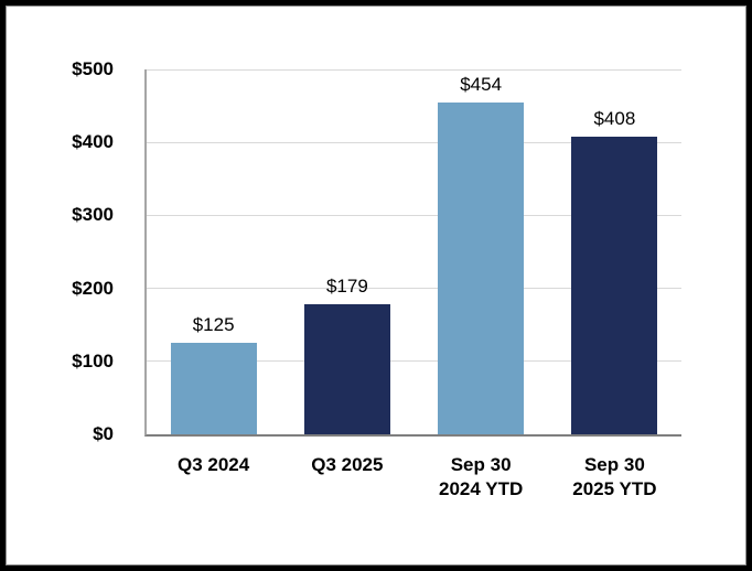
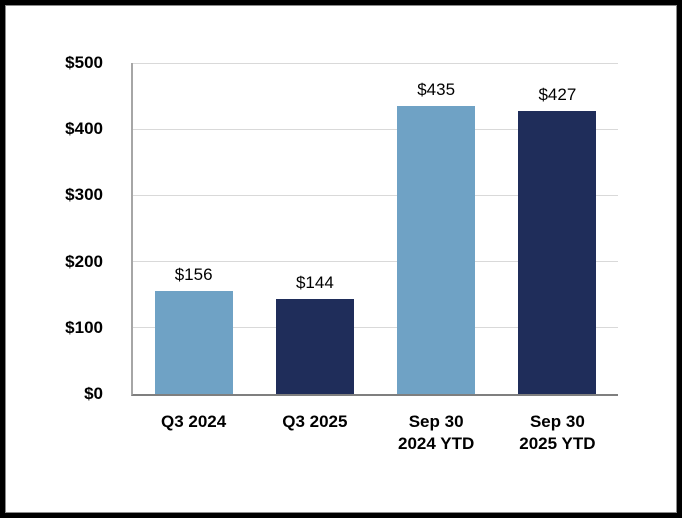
Q3 2024: $125 -> $156
Q3 2025: $179 -> $144
Sep 30 2024 YTD: $454 -> $435
Sep 30 2025 YTD: $408 -> $427
